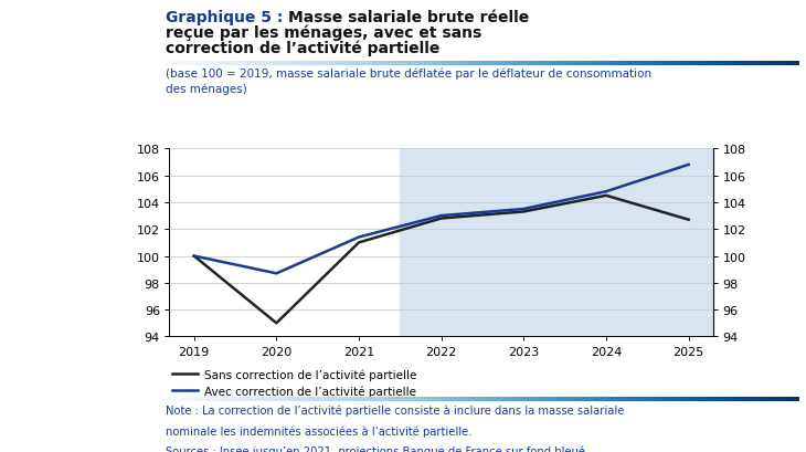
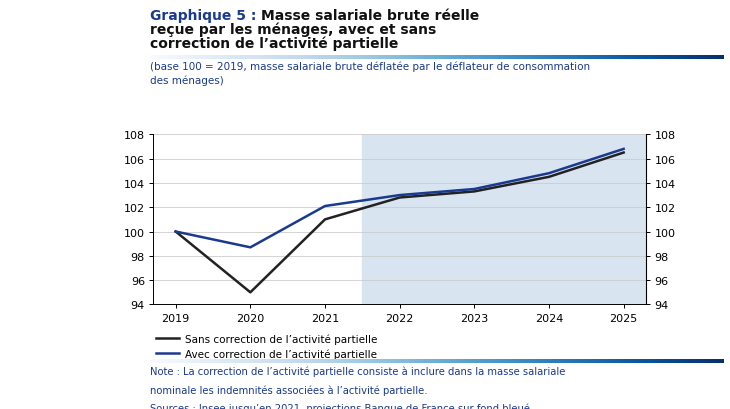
Avec correction de l’activité partielle/2021: 101.4 -> 102.1
Sans correction de l’activité partielle/2025: 102.7 -> 106.5
